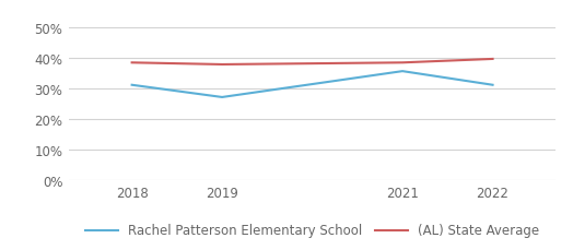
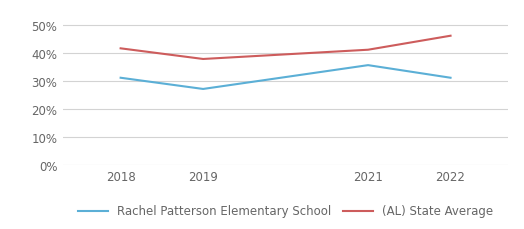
(AL) State Average/2018: 38.3% -> 41.5%
(AL) State Average/2021: 38.3% -> 41.0%
(AL) State Average/2022: 39.5% -> 46.0%
